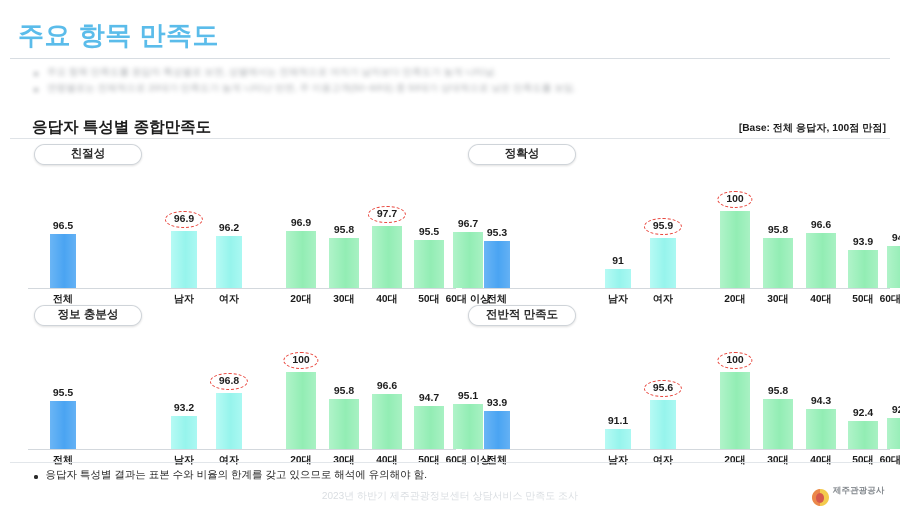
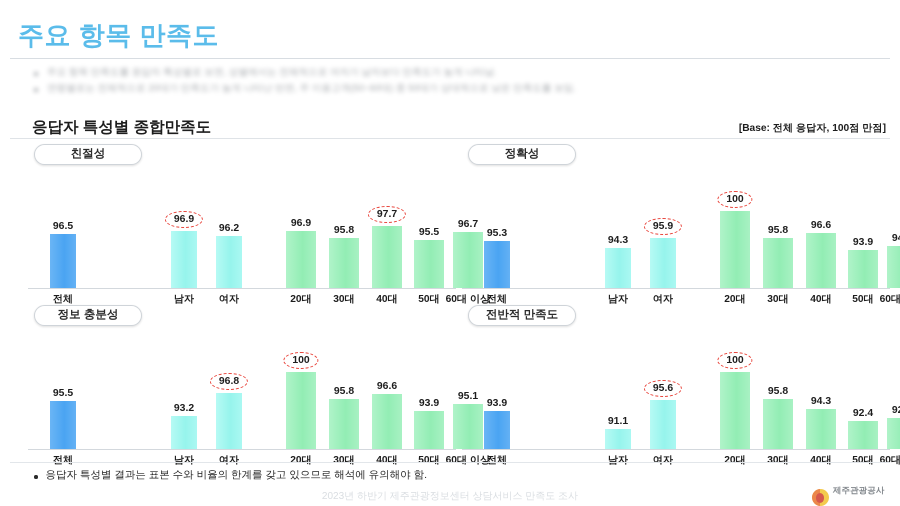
정확성/남자: 91 -> 94.3
정보 충분성/50대: 94.7 -> 93.9
